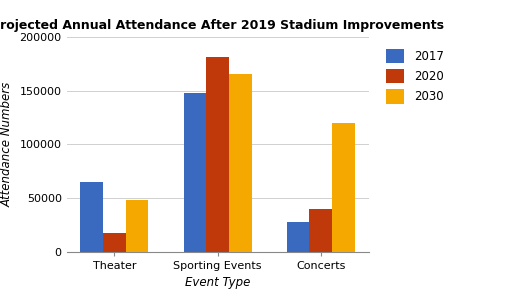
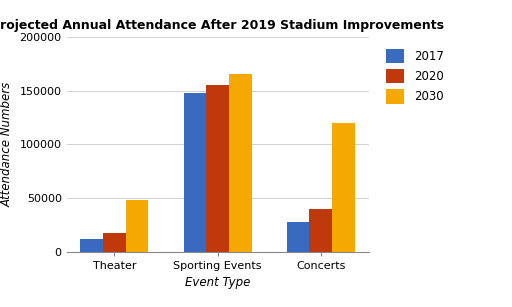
2017/Theater: 65000 -> 12000
2020/Sporting Events: 181000 -> 155000
